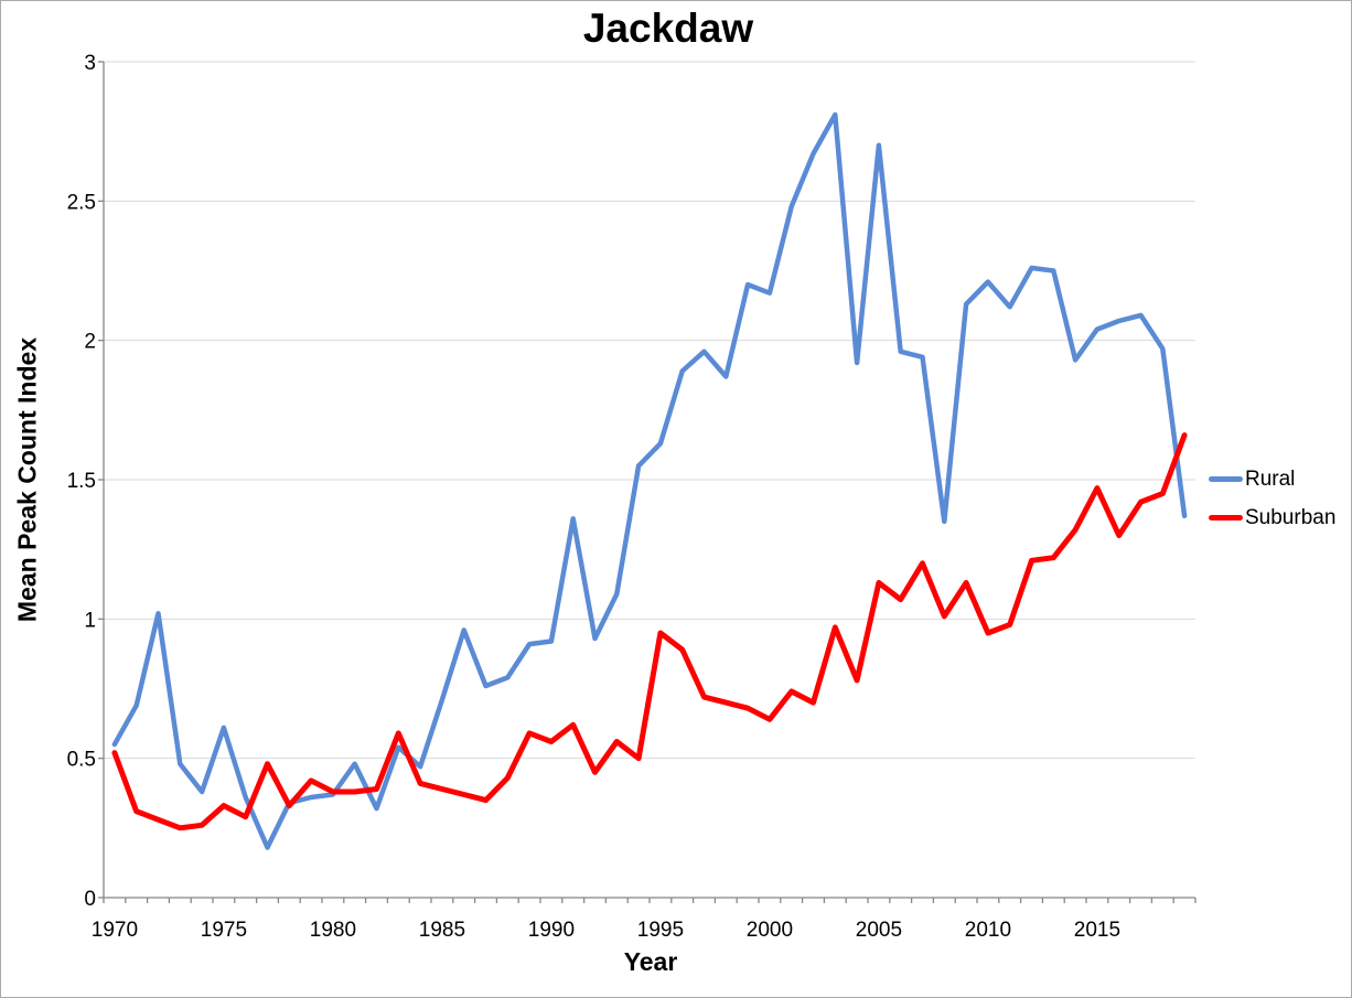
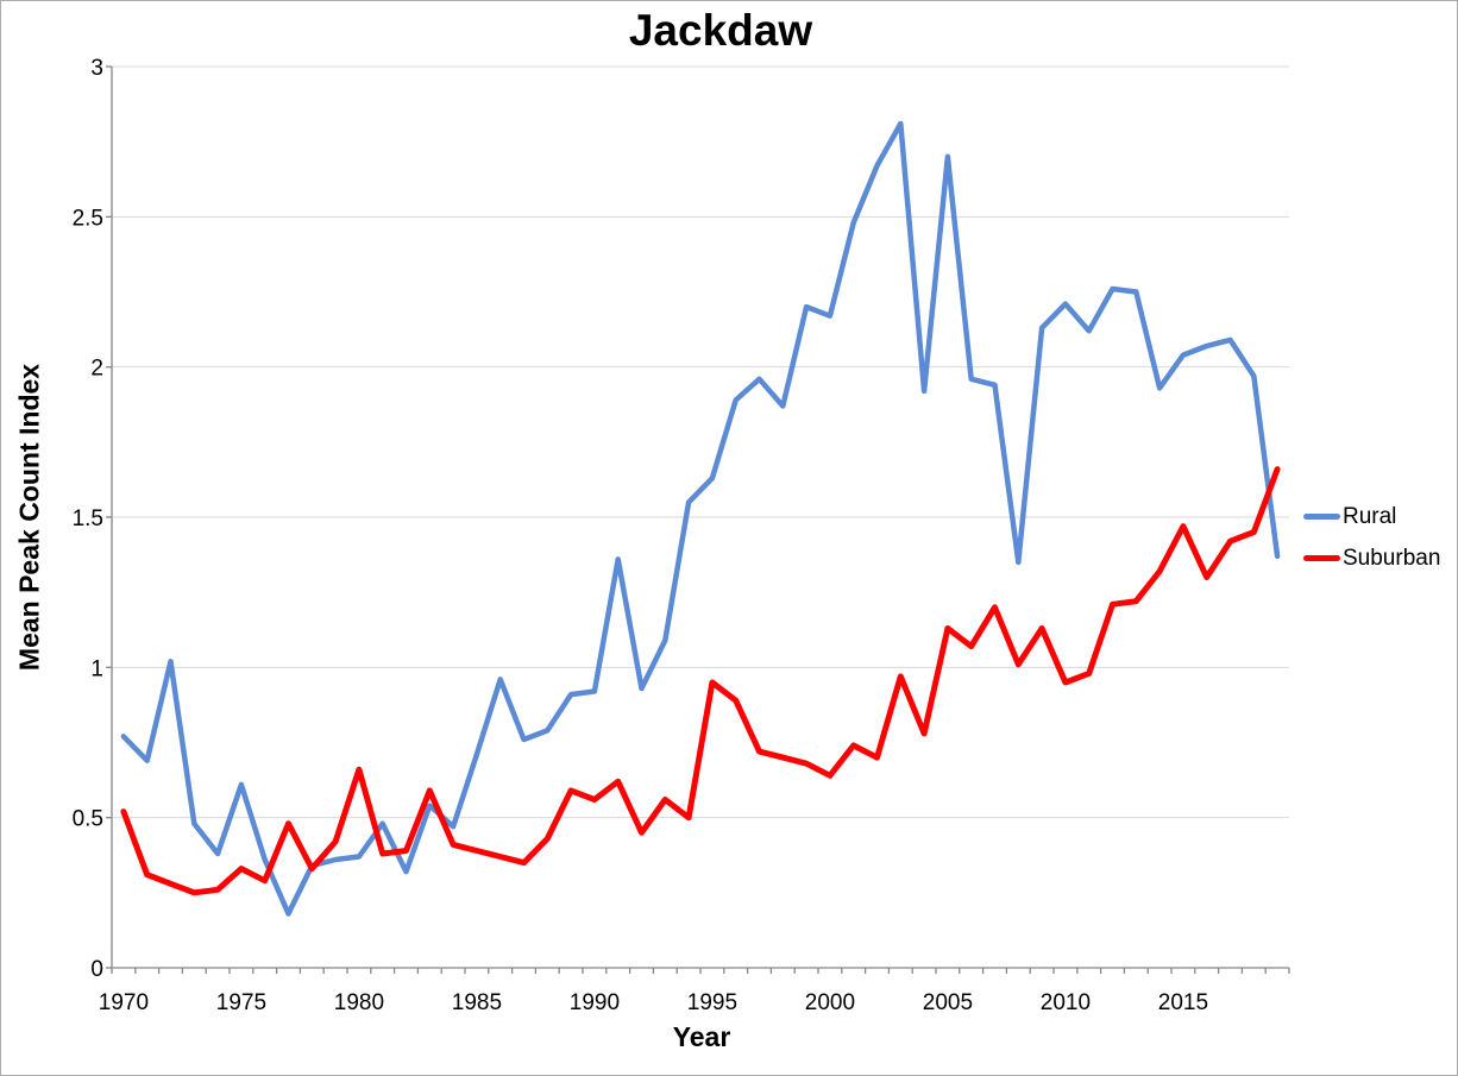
Rural/1970: 0.55 -> 0.77
Suburban/1980: 0.38 -> 0.66
